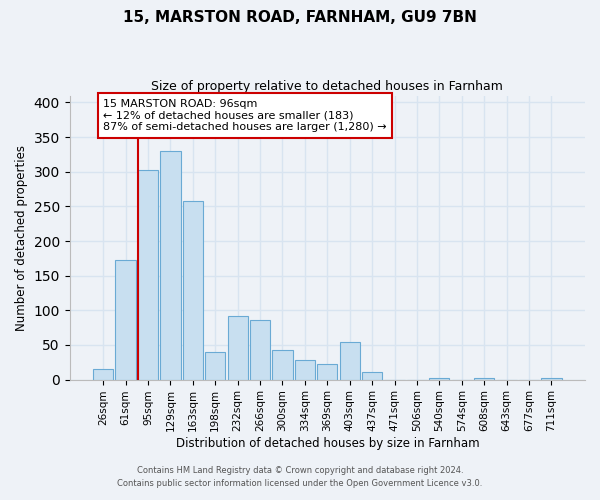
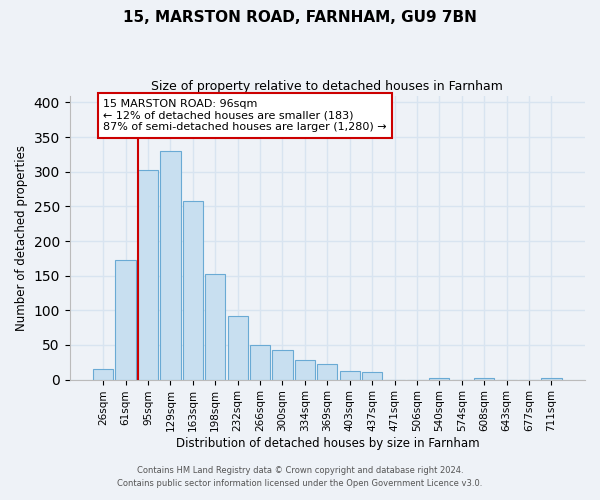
198sqm: 40 -> 153
266sqm: 86 -> 50
403sqm: 54 -> 13
